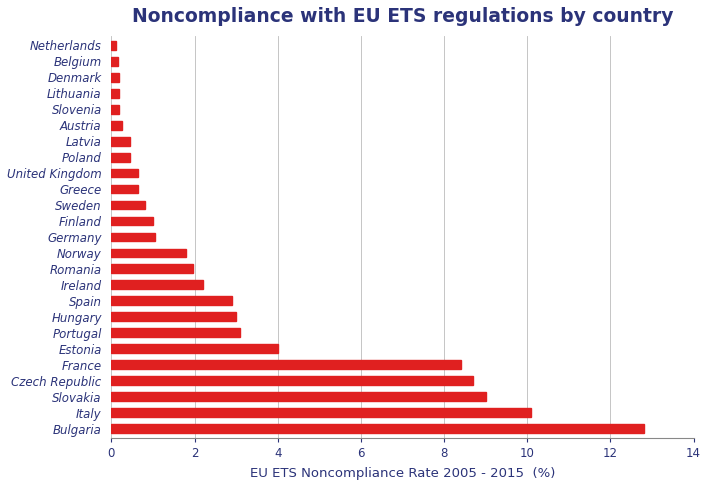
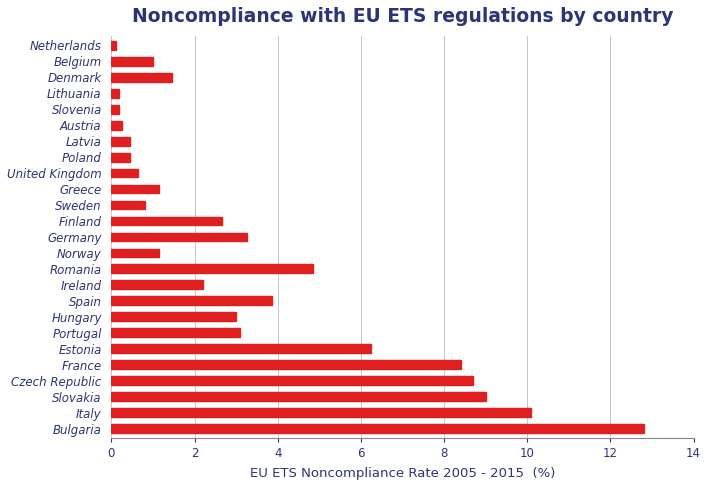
Belgium: 0.15 -> 1.00
Denmark: 0.18 -> 1.45
Greece: 0.65 -> 1.15
Finland: 1.00 -> 2.65
Germany: 1.05 -> 3.25
Norway: 1.80 -> 1.15
Romania: 1.95 -> 4.85
Spain: 2.90 -> 3.85
Estonia: 4.00 -> 6.25
